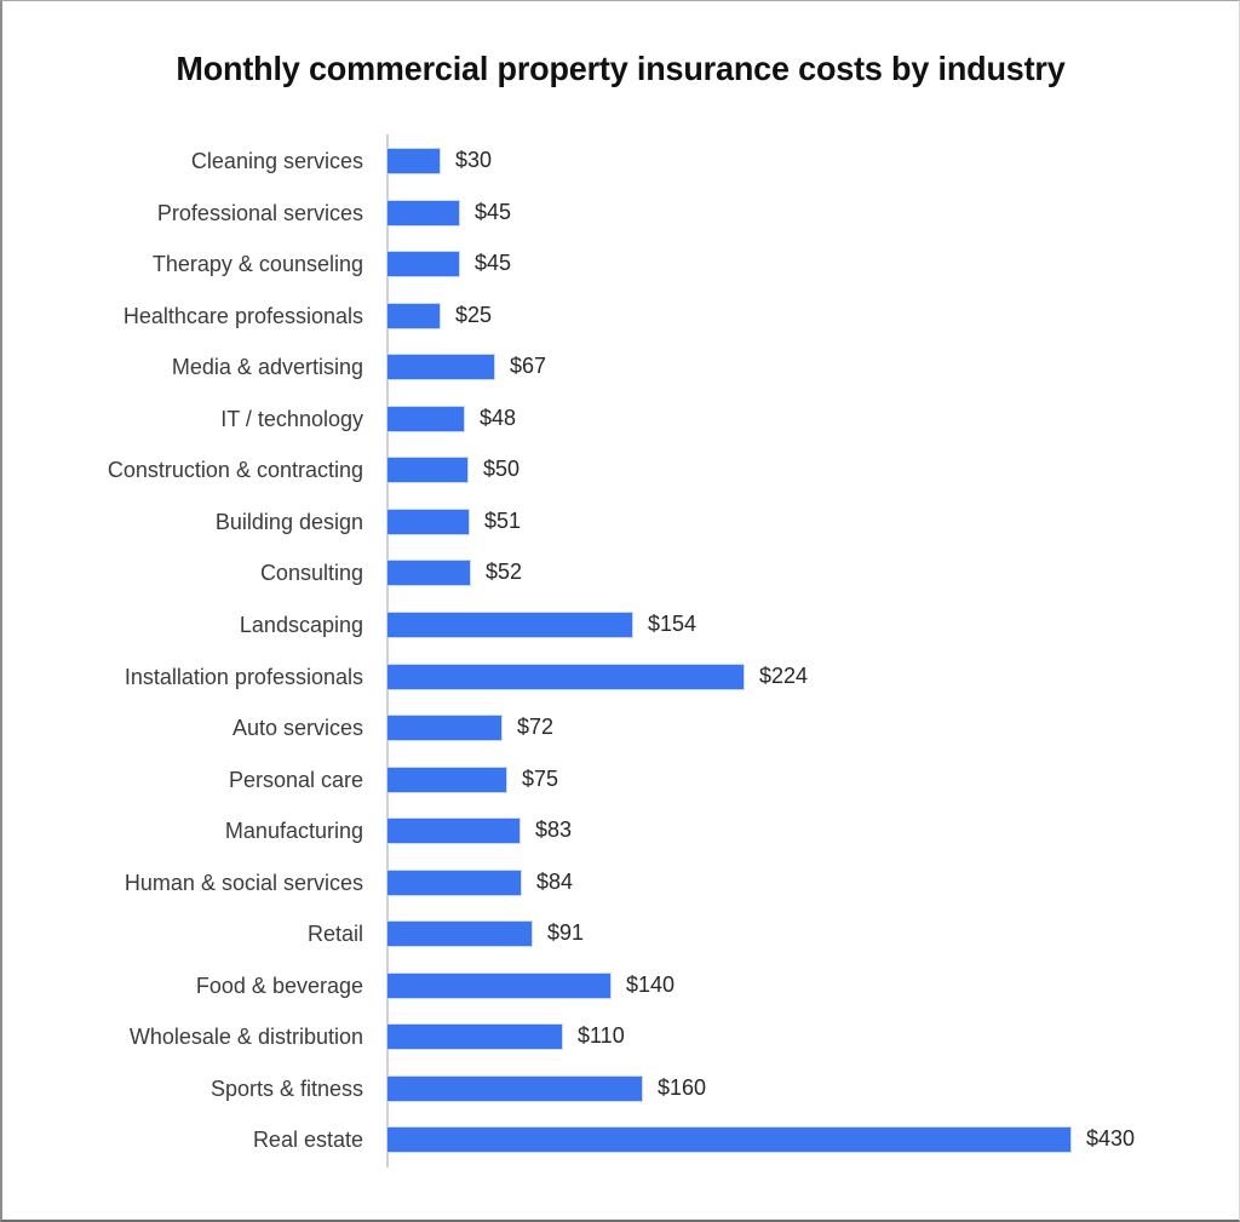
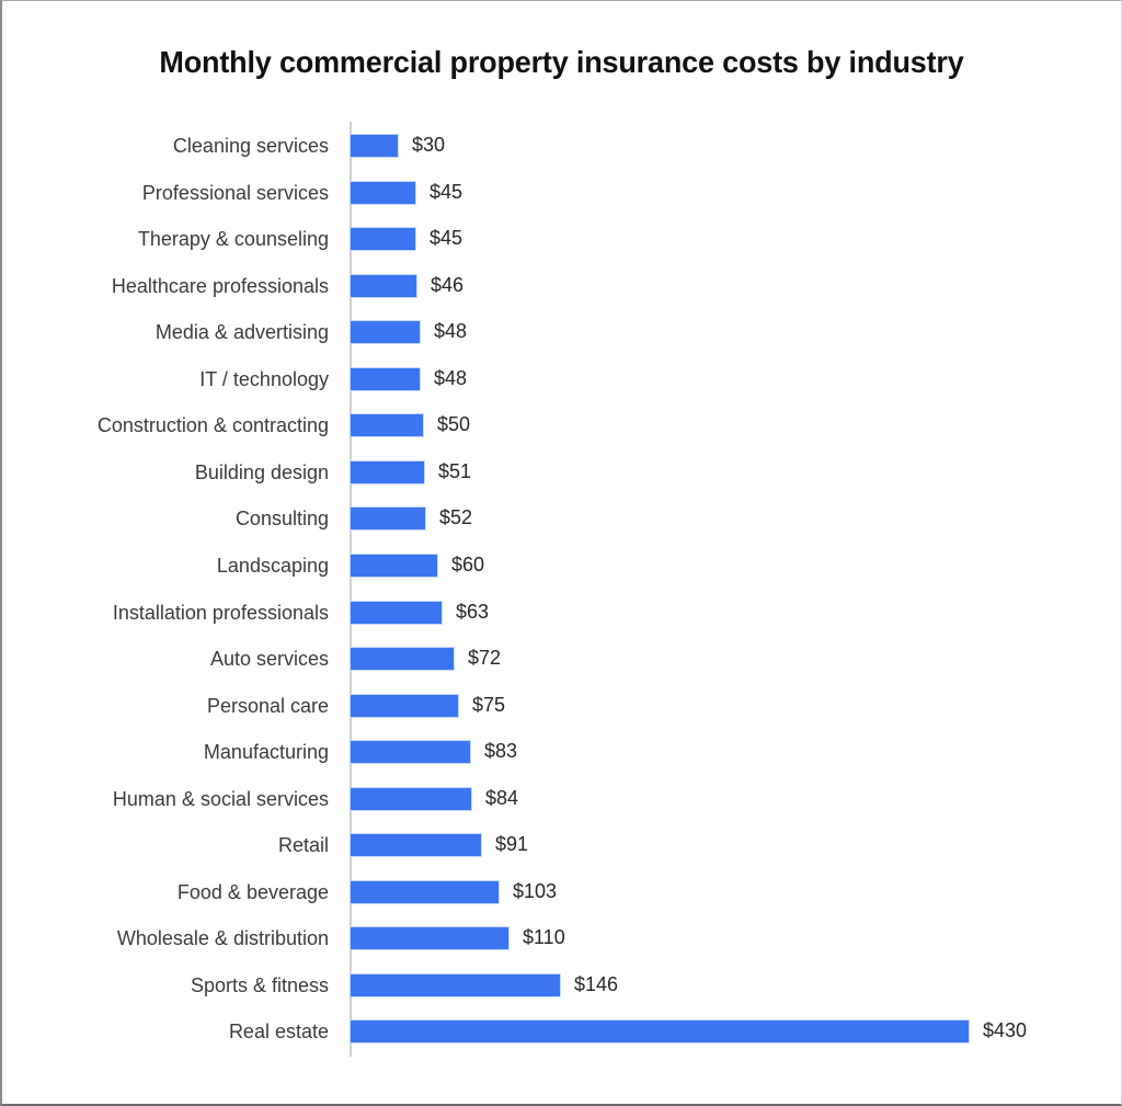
Healthcare professionals: $25 -> $46
Media & advertising: $67 -> $48
Landscaping: $154 -> $60
Installation professionals: $224 -> $63
Food & beverage: $140 -> $103
Sports & fitness: $160 -> $146
